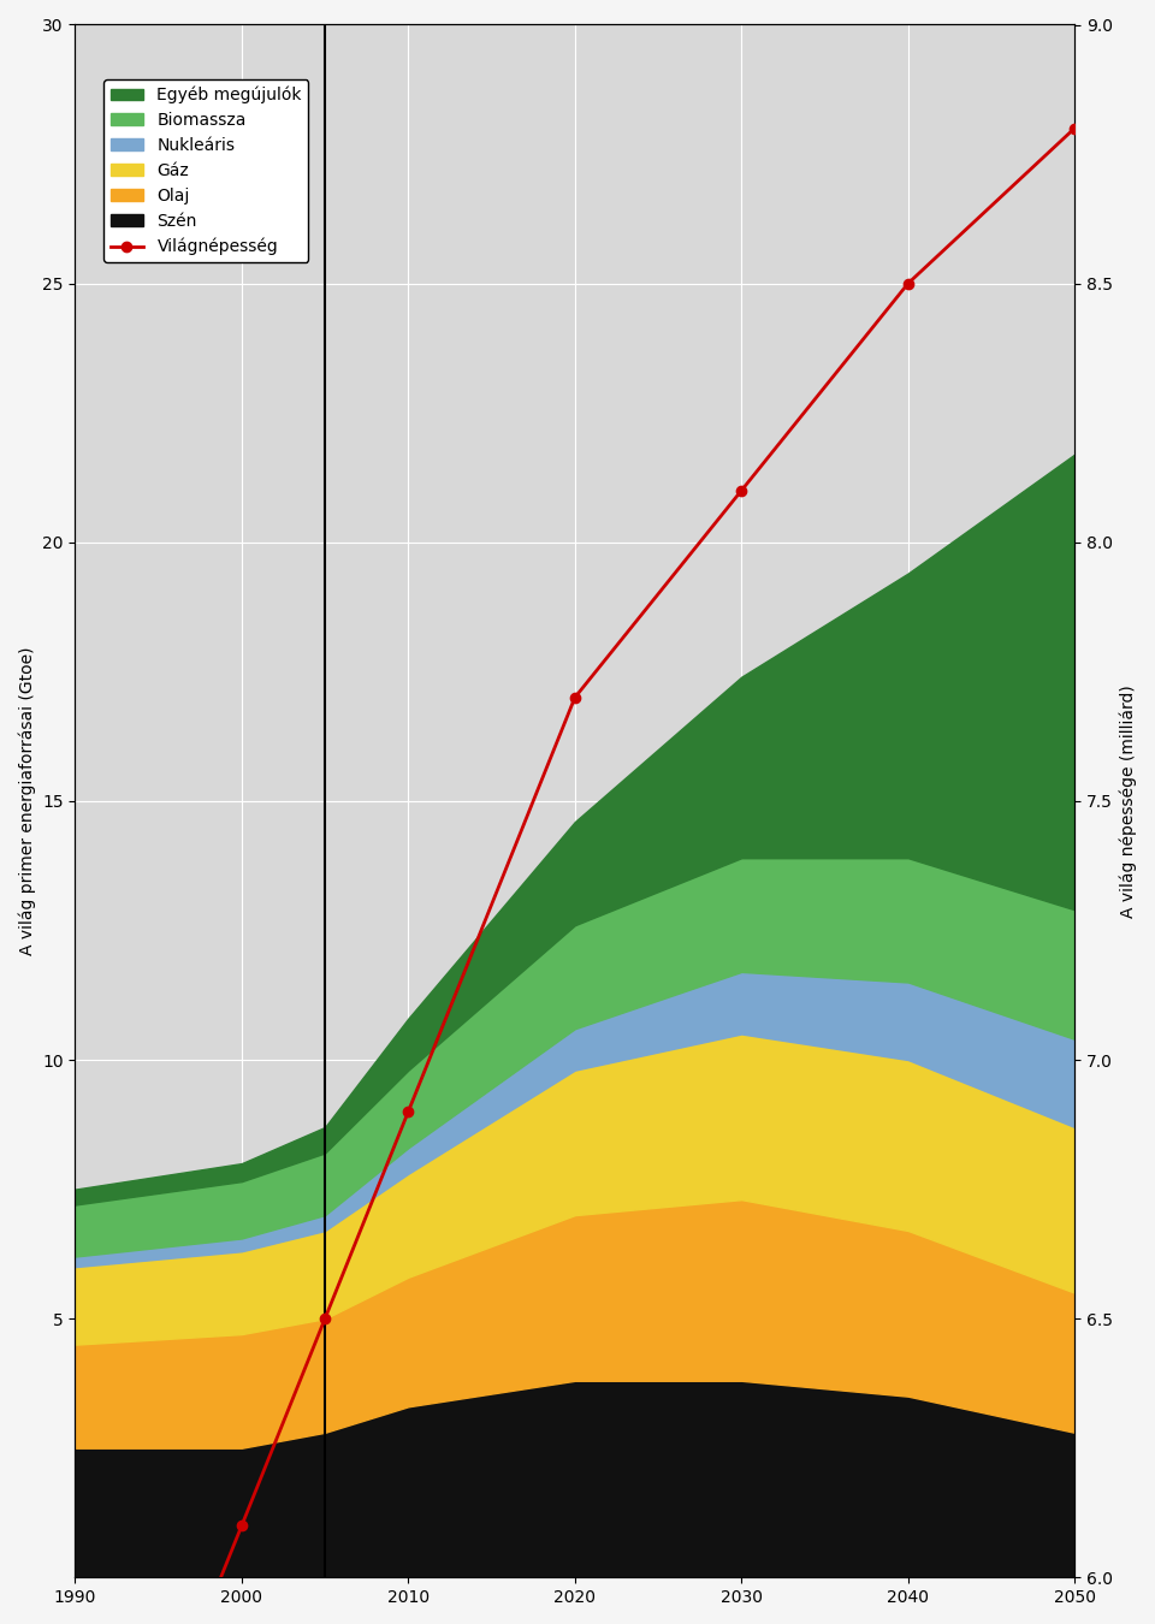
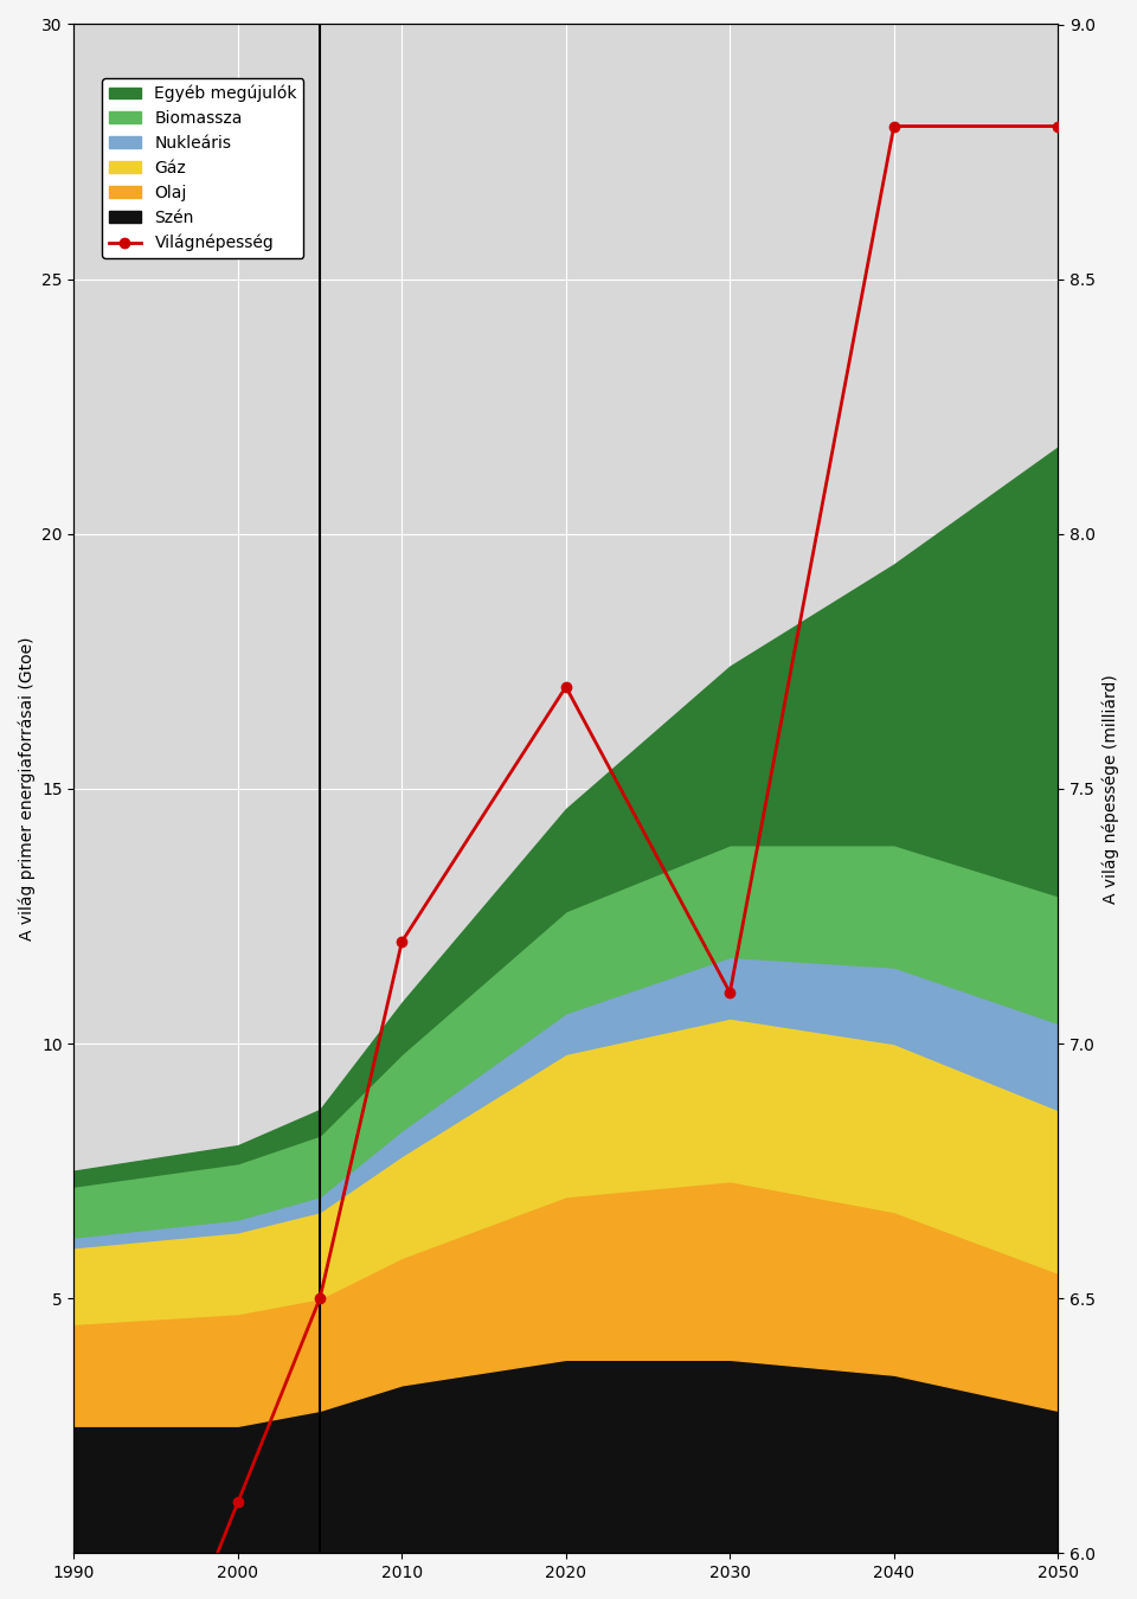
Világnépesség/2010: 6.9 -> 7.2
Világnépesség/2030: 8.1 -> 7.1
Világnépesség/2040: 8.5 -> 8.8
